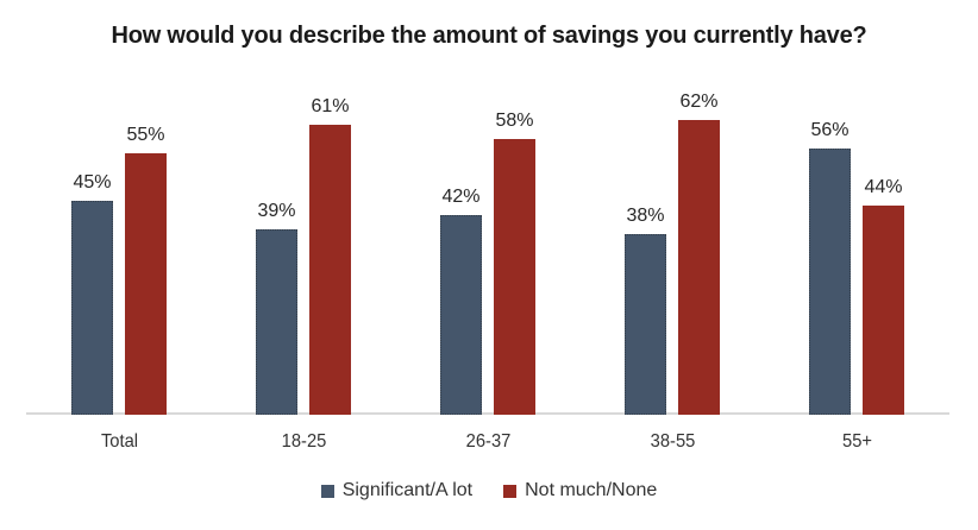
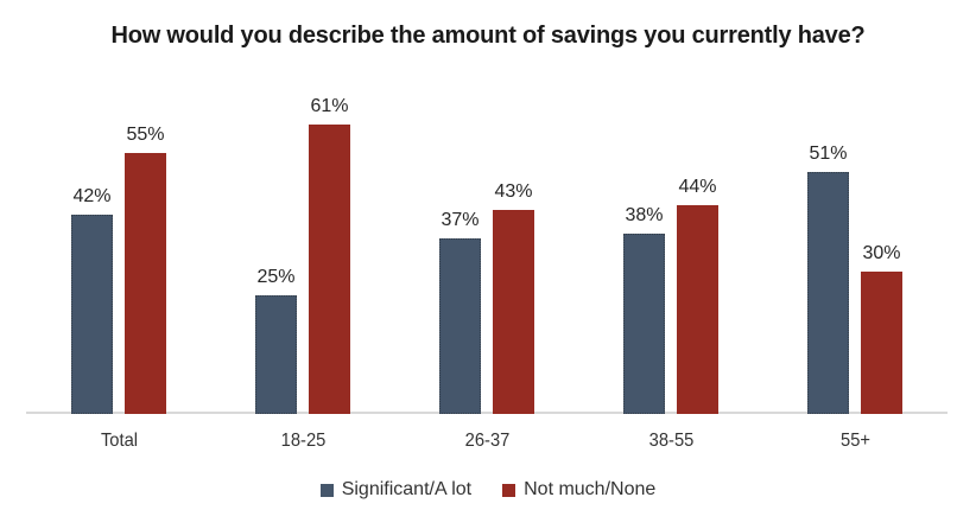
Significant/A lot/Total: 45% -> 42%
Significant/A lot/18-25: 39% -> 25%
Significant/A lot/26-37: 42% -> 37%
Not much/None/26-37: 58% -> 43%
Not much/None/38-55: 62% -> 44%
Significant/A lot/55+: 56% -> 51%
Not much/None/55+: 44% -> 30%
